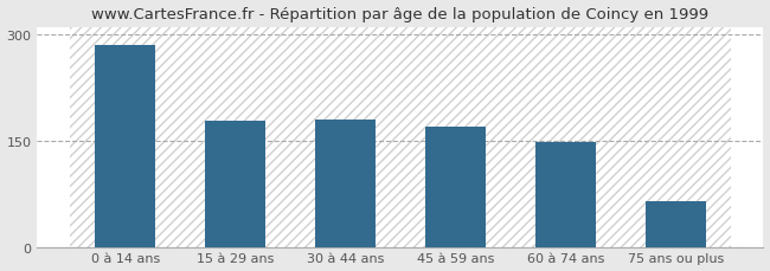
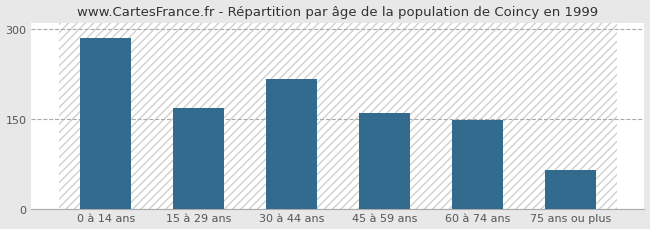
15 à 29 ans: 178 -> 168
30 à 44 ans: 179 -> 216
45 à 59 ans: 170 -> 160
